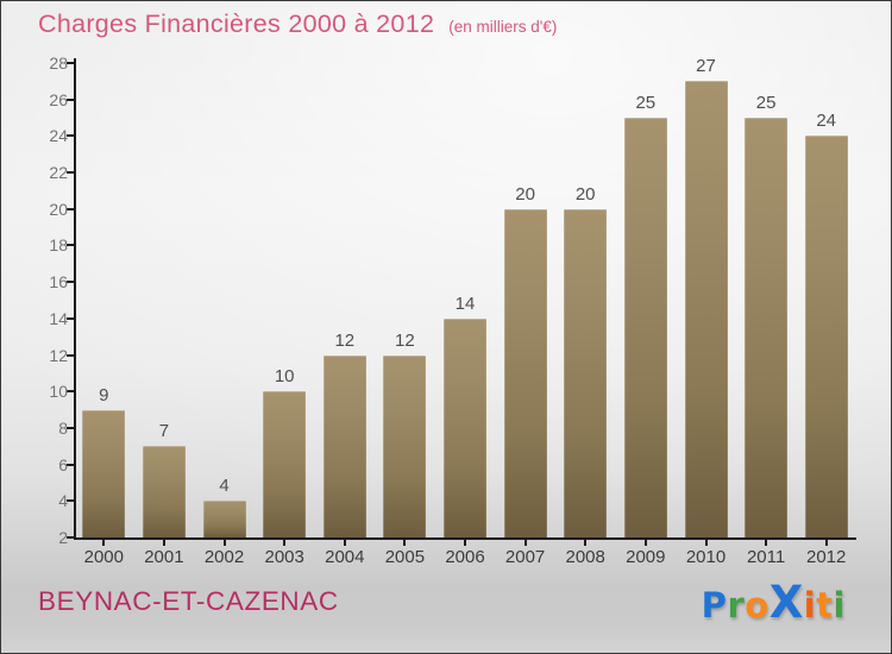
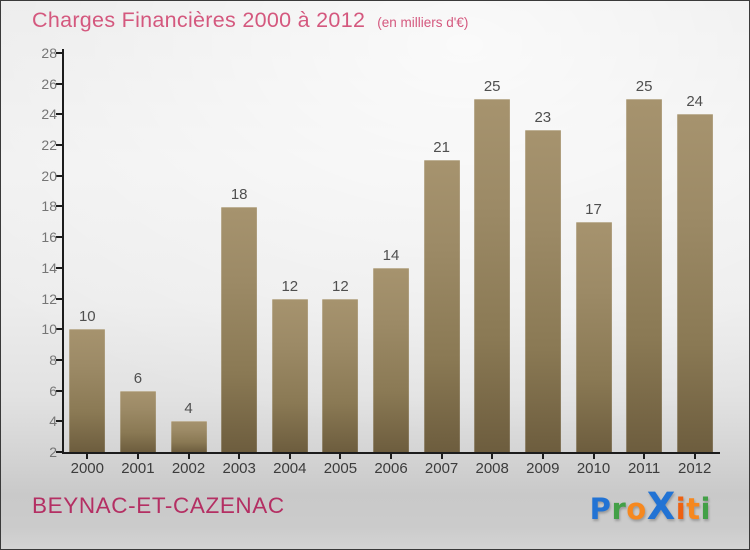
2000: 9 -> 10
2001: 7 -> 6
2003: 10 -> 18
2007: 20 -> 21
2008: 20 -> 25
2009: 25 -> 23
2010: 27 -> 17
